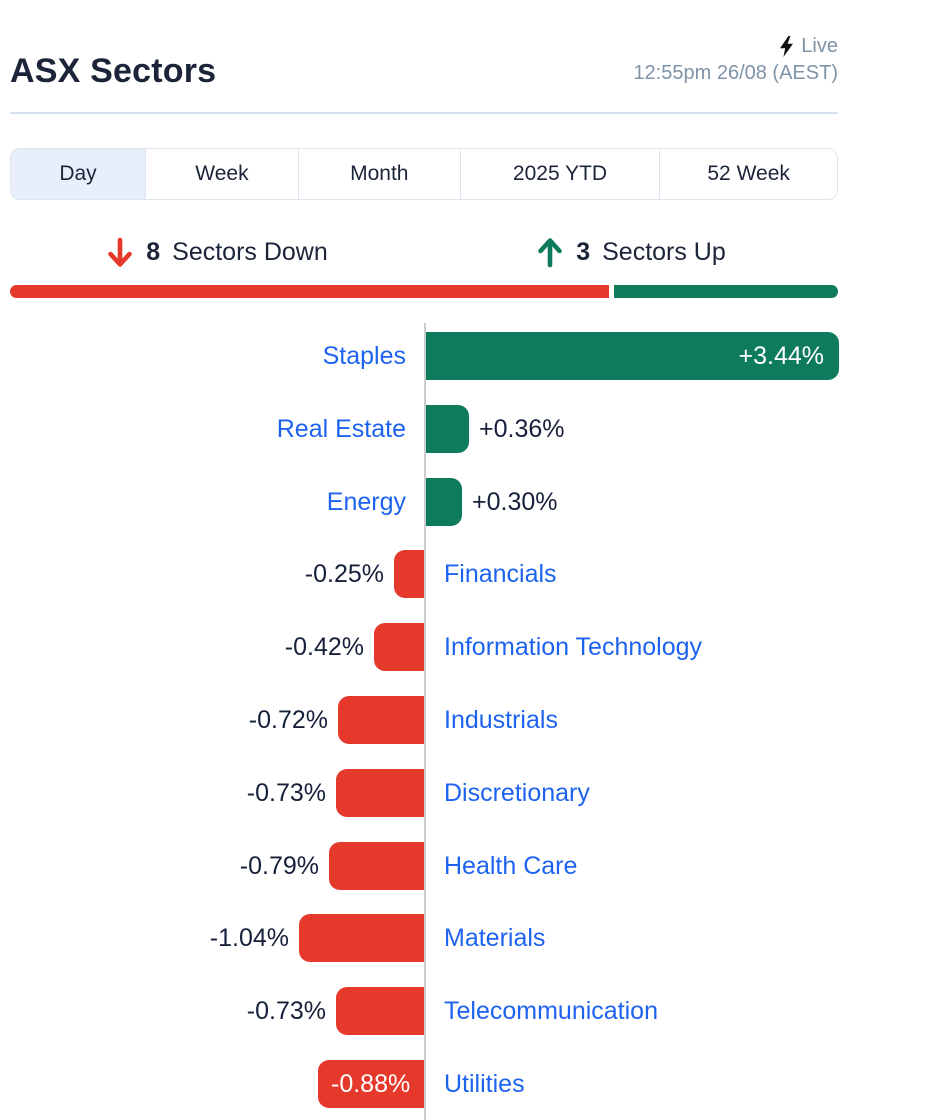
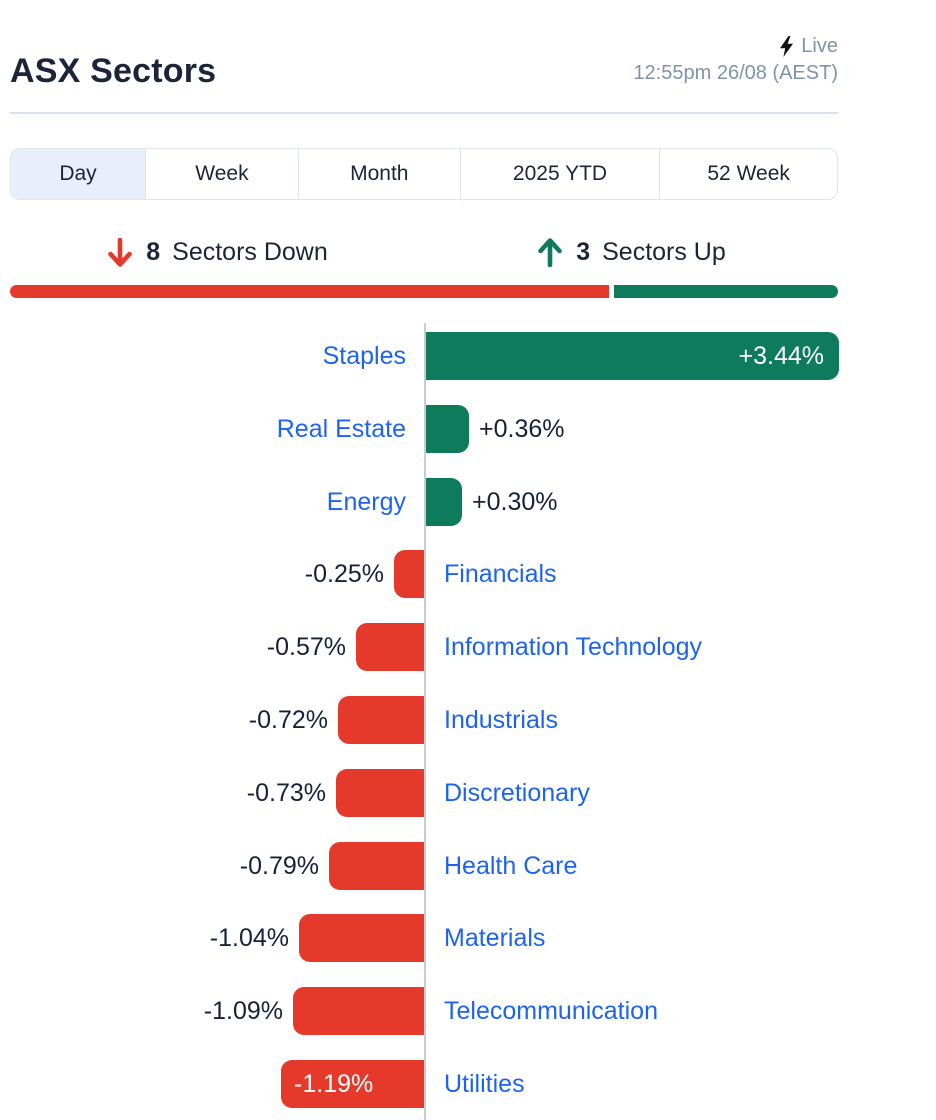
Information Technology: -0.42% -> -0.57%
Telecommunication: -0.73% -> -1.09%
Utilities: -0.88% -> -1.19%
